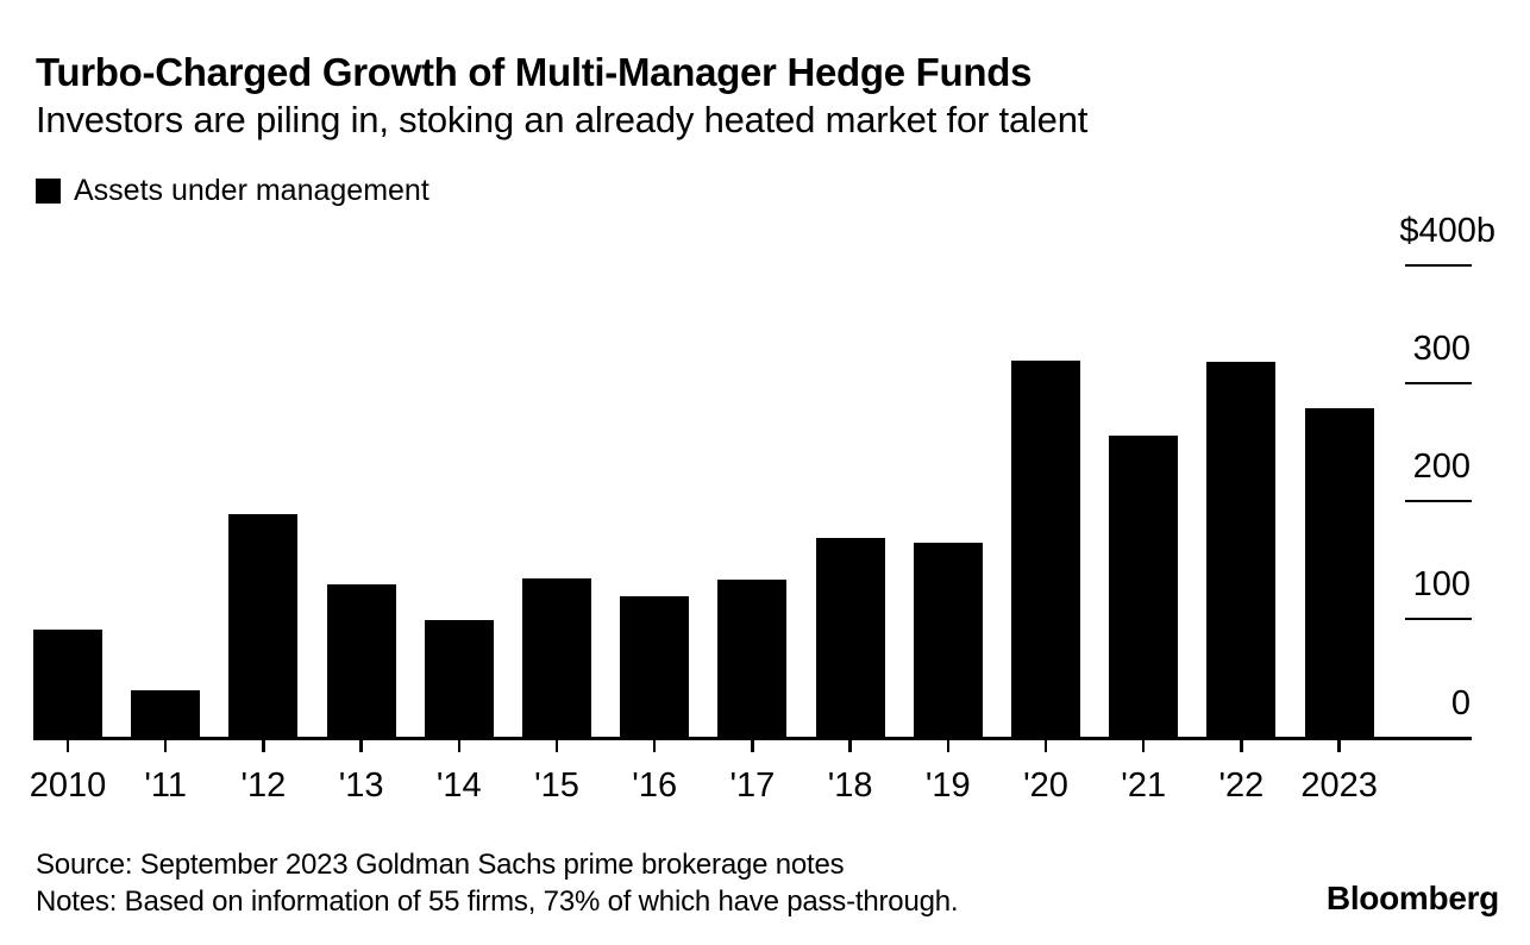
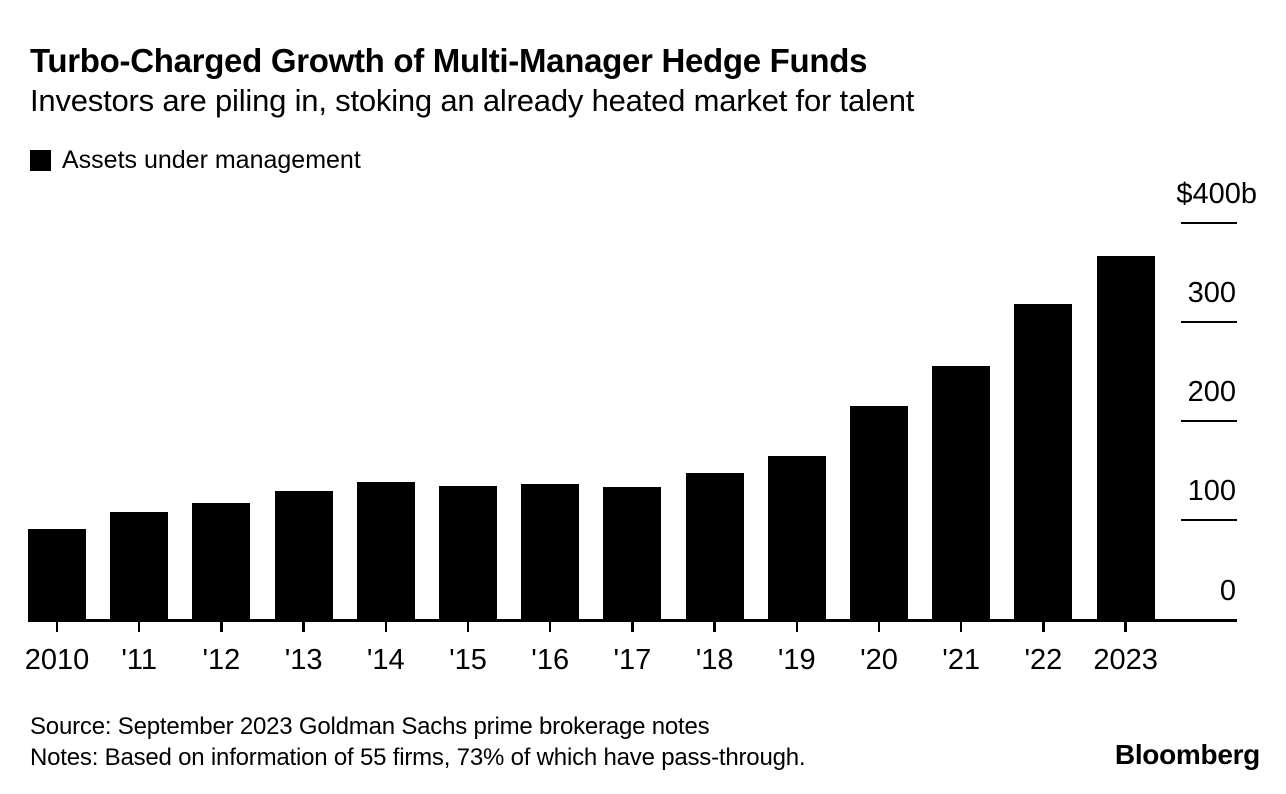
'11: 40 -> 110
'12: 190 -> 120
'14: 100 -> 140
'16: 120 -> 140
'18: 170 -> 150
'20: 320 -> 220
2023: 280 -> 370
